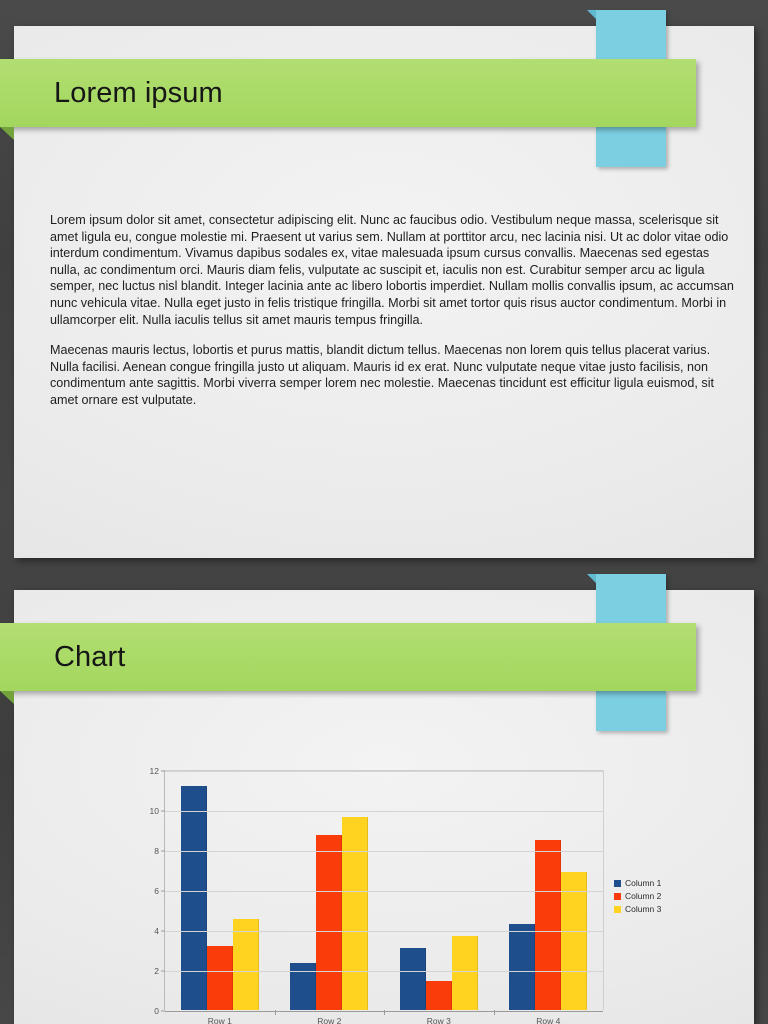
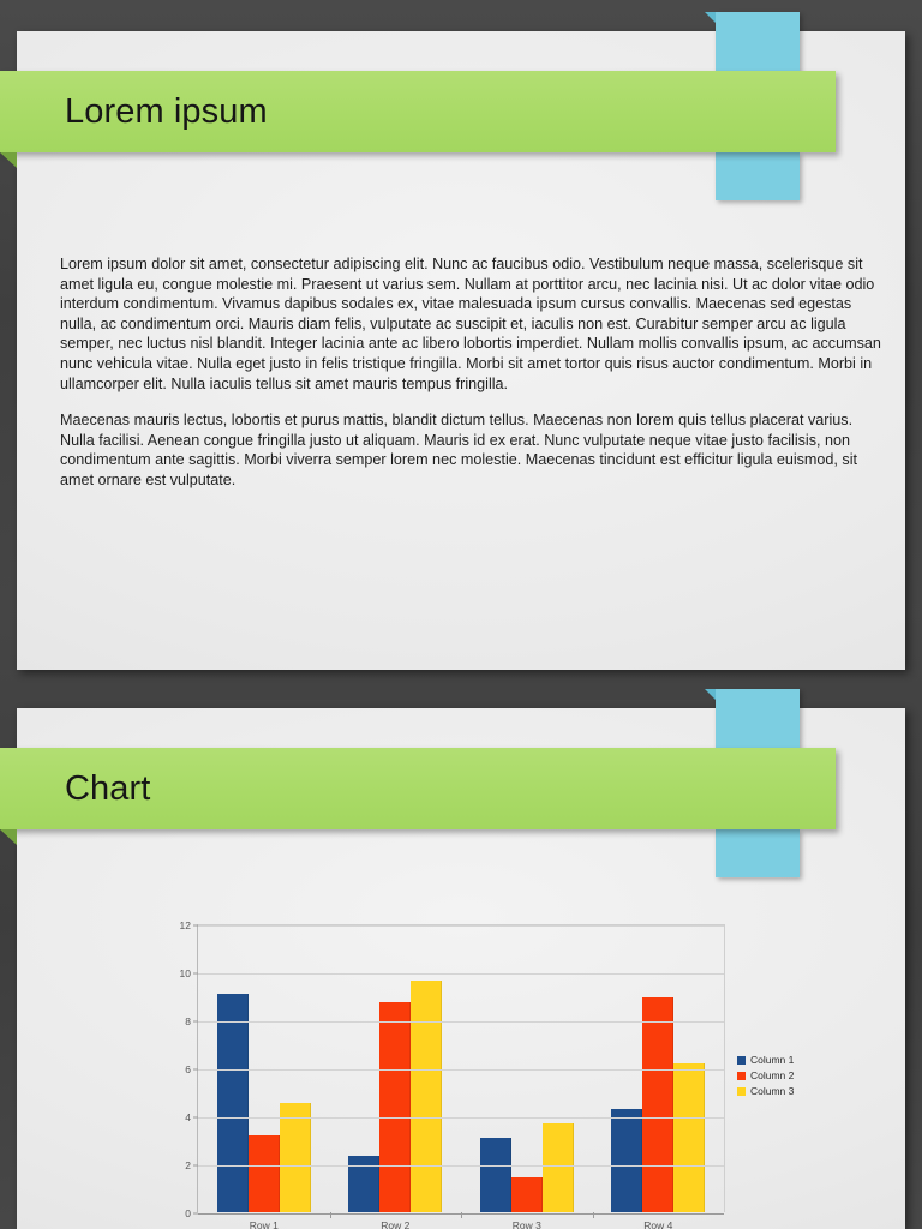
Column 1/Row 1: 11.2 -> 9.1
Column 2/Row 4: 8.5 -> 8.9
Column 3/Row 4: 6.9 -> 6.2
